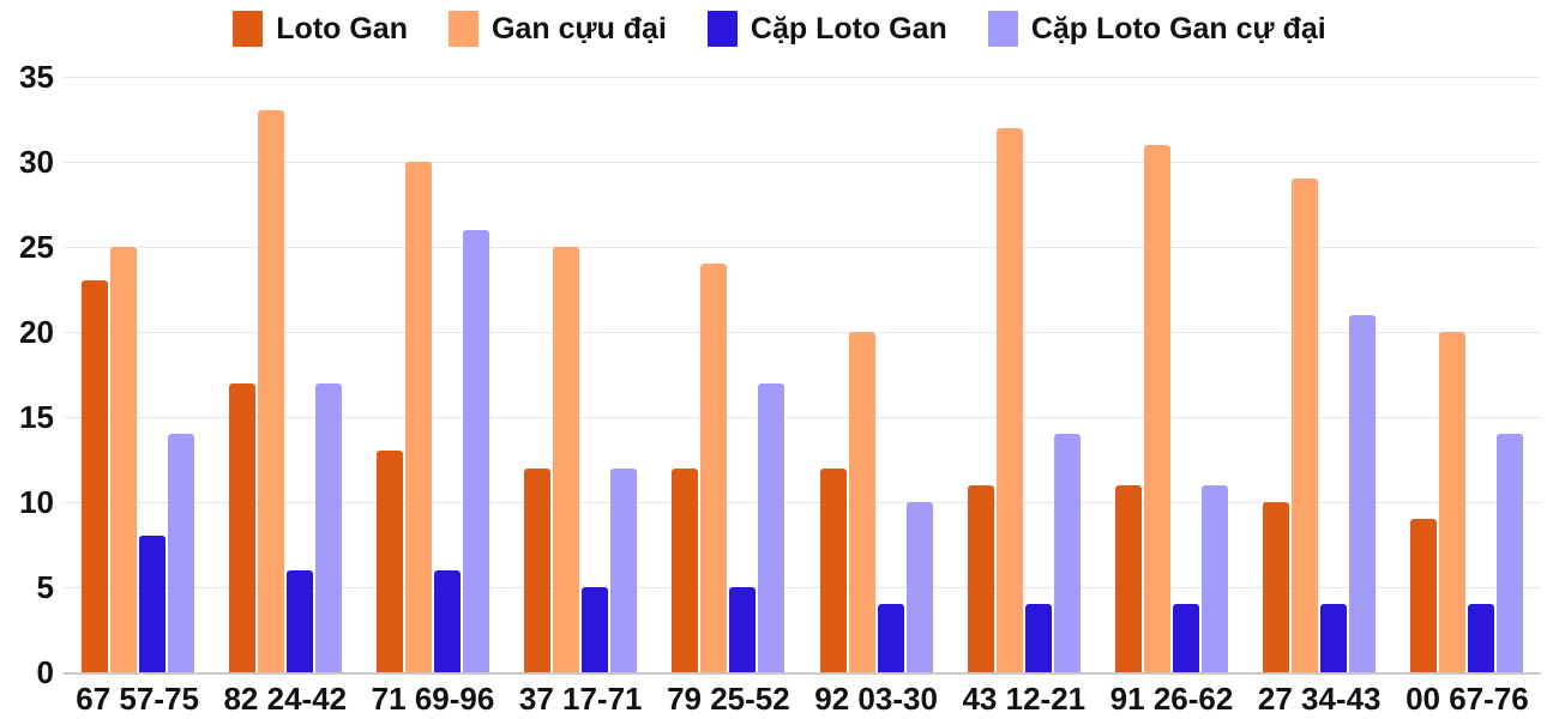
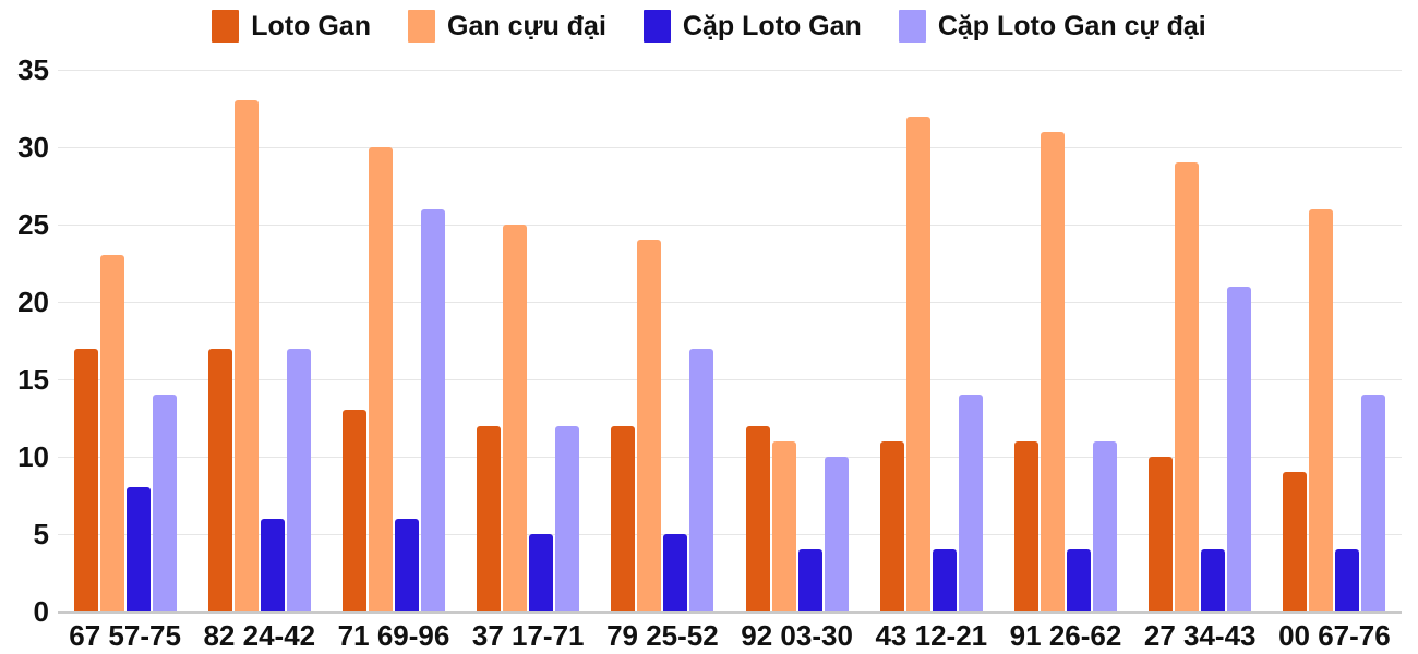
Loto Gan/67 57-75: 23 -> 17
Gan cựu đại/67 57-75: 25 -> 23
Gan cựu đại/92 03-30: 20 -> 11
Gan cựu đại/00 67-76: 20 -> 26
